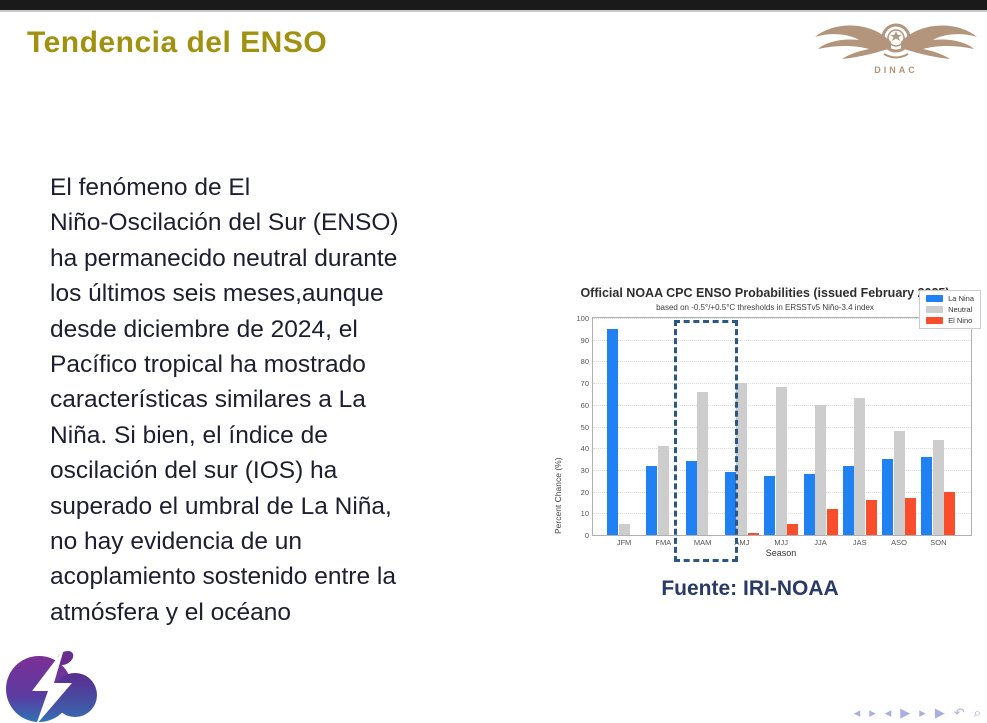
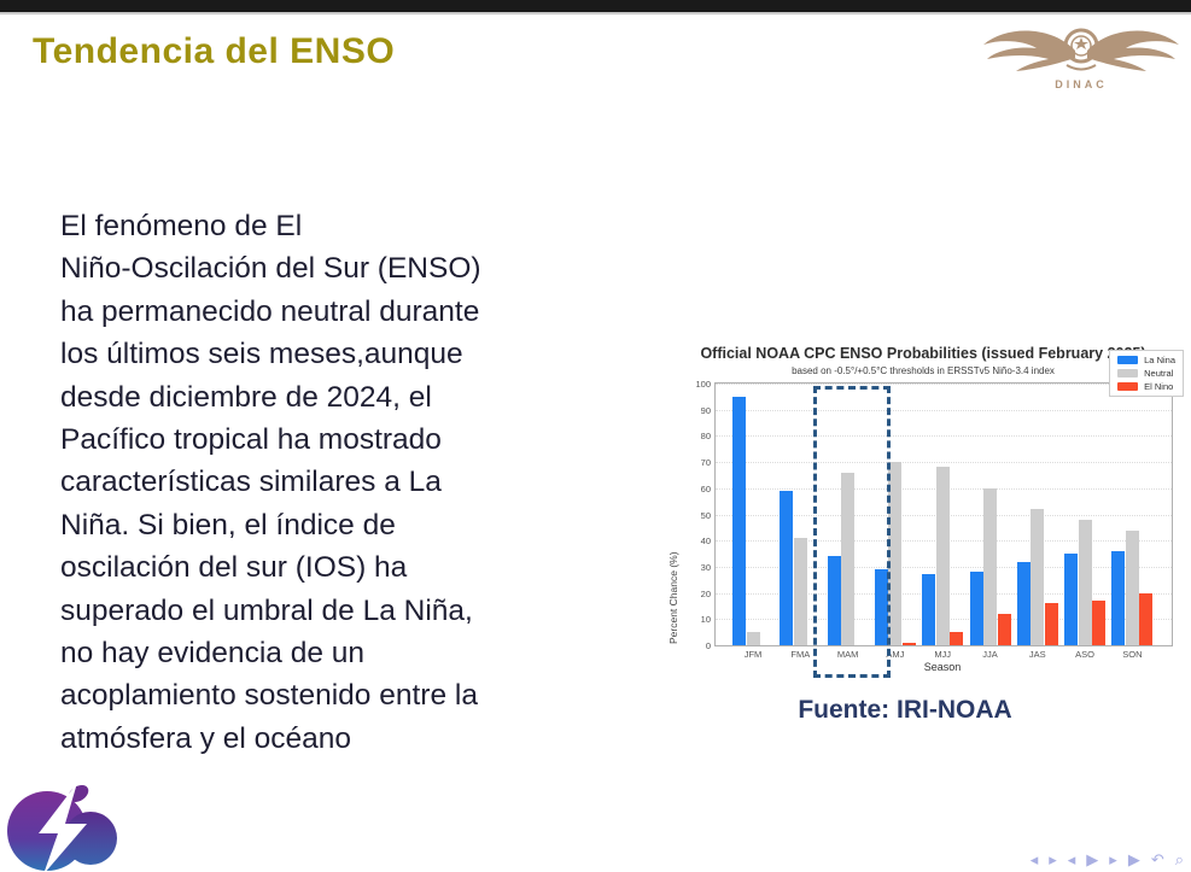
La Nina/FMA: 32 -> 59
Neutral/JAS: 63 -> 52
